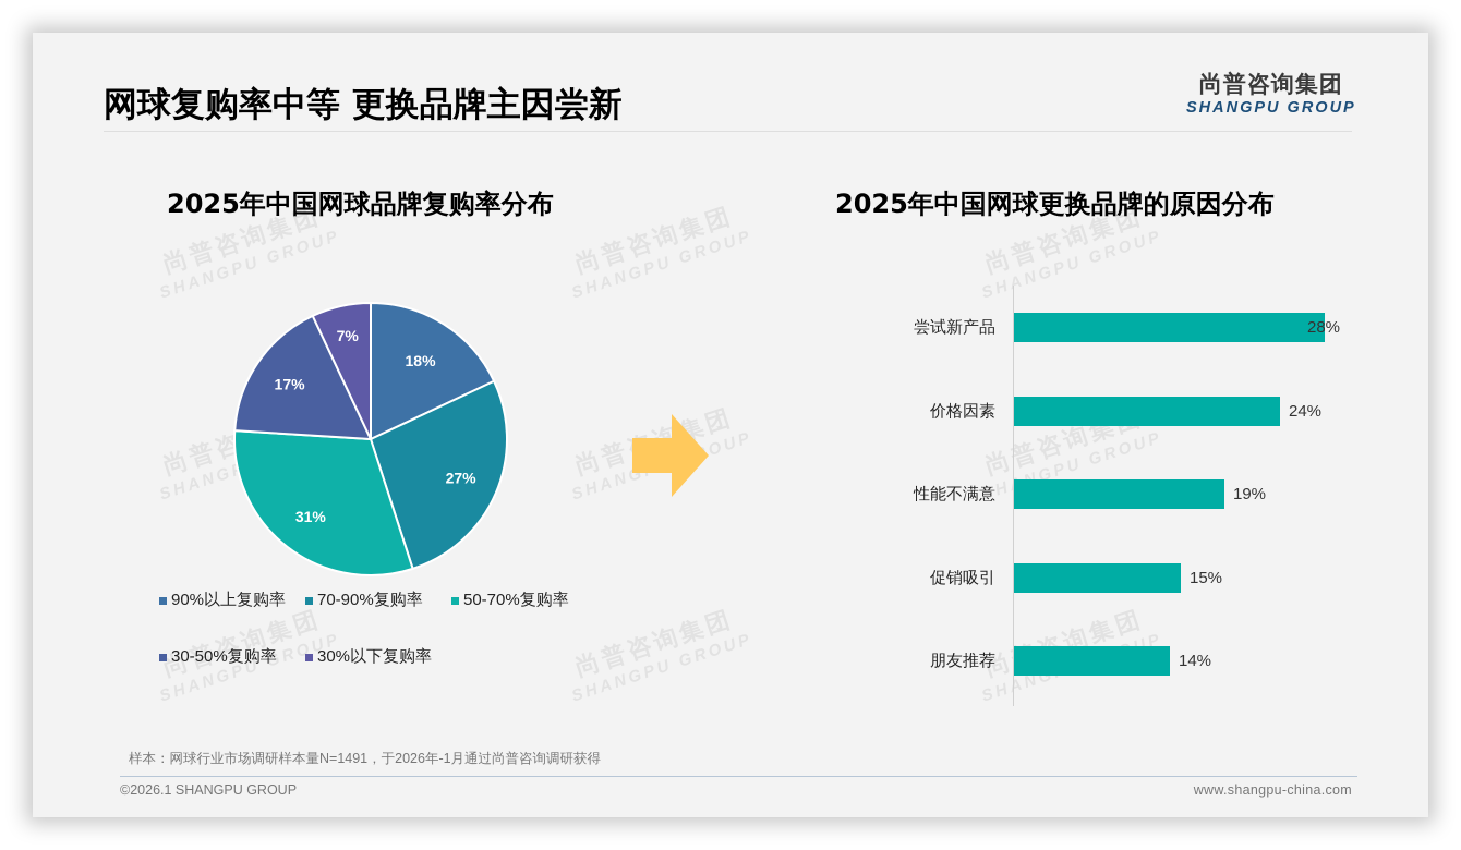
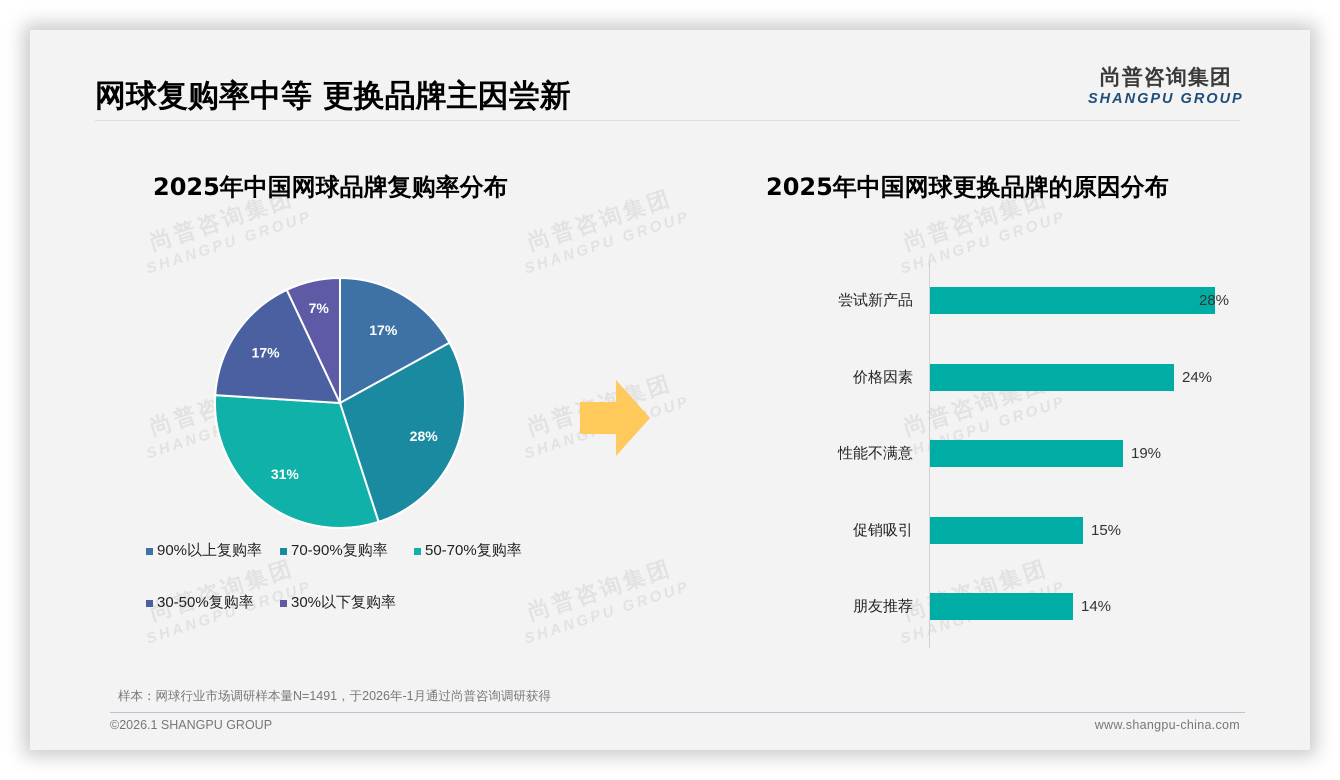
2025年中国网球品牌复购率分布/90%以上复购率: 18% -> 17%
2025年中国网球品牌复购率分布/70-90%复购率: 27% -> 28%
